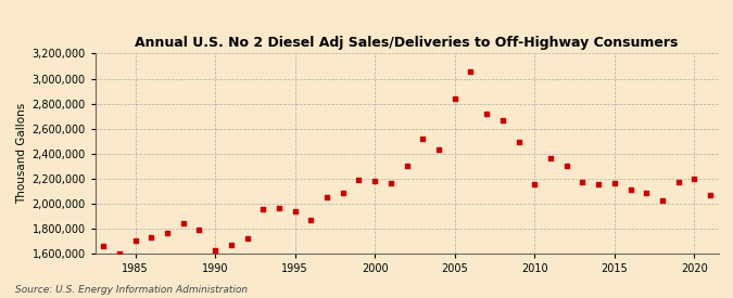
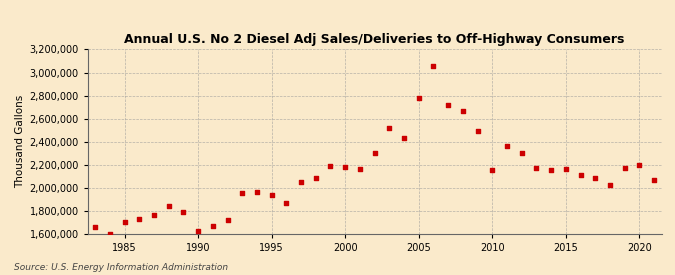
2005: 2,840,000 -> 2,780,000
